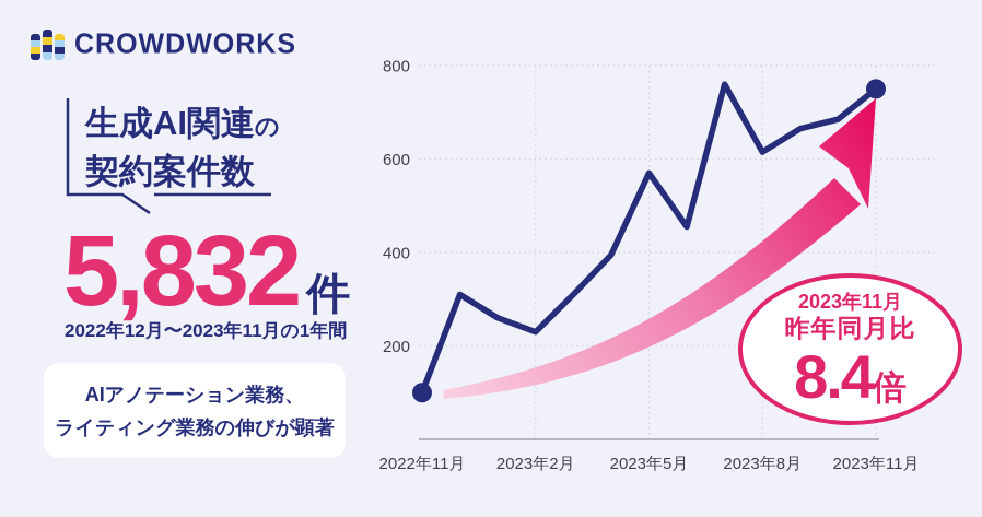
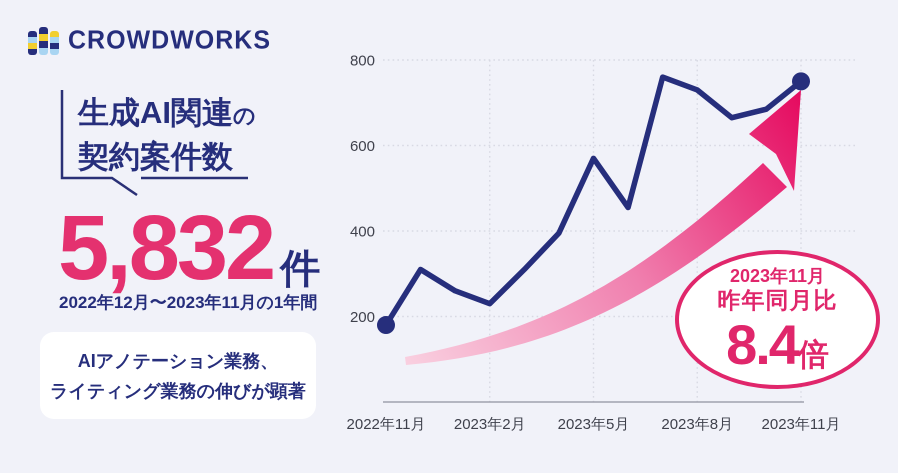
2022年11月: 100 -> 180
2023年8月: 620 -> 730
